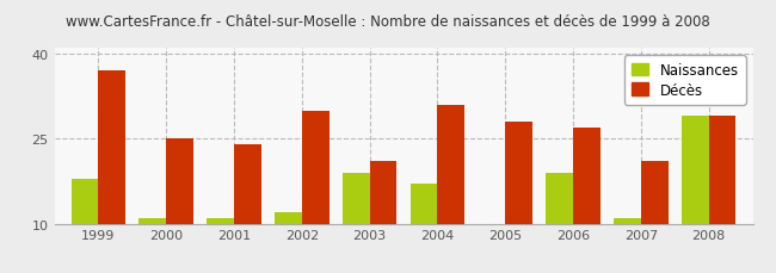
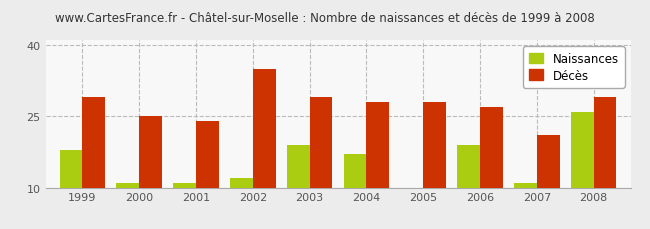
Décès/1999: 37 -> 29
Décès/2002: 30 -> 35
Décès/2003: 21 -> 29
Décès/2004: 31 -> 28
Naissances/2008: 29 -> 26
